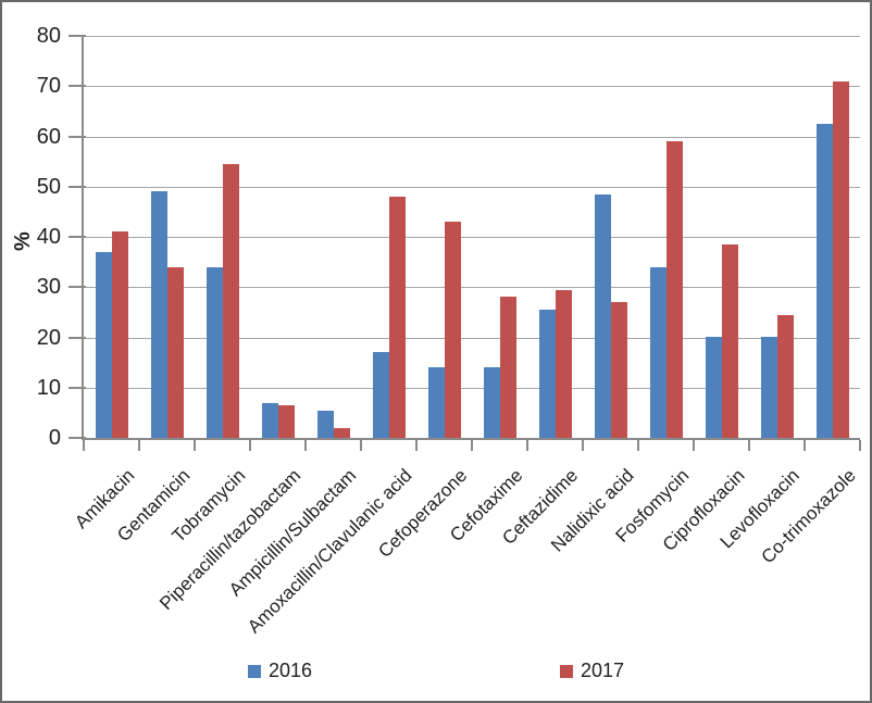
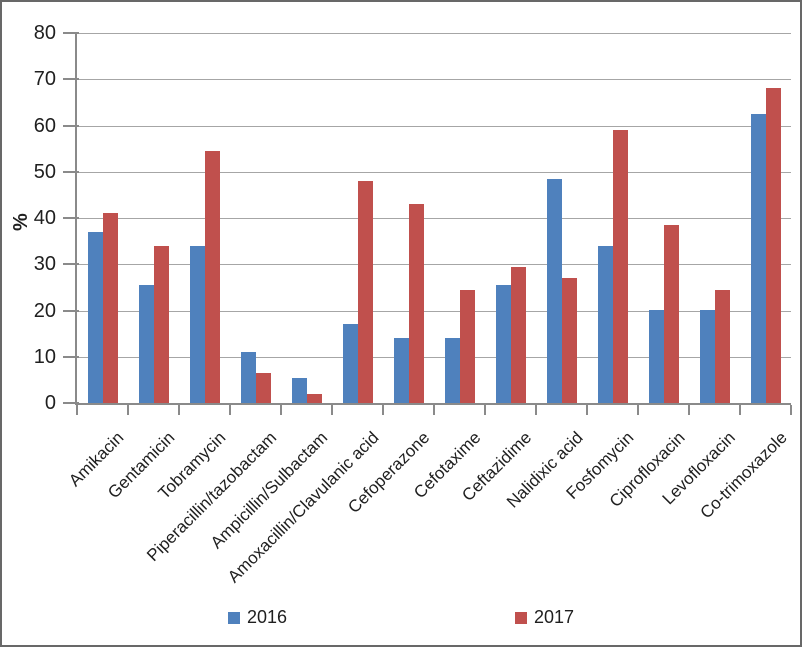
2016/Gentamicin: 49 -> 26
2016/Piperacillin/tazobactam: 7 -> 11
2017/Cefotaxime: 28 -> 24
2017/Co-trimoxazole: 71 -> 68
